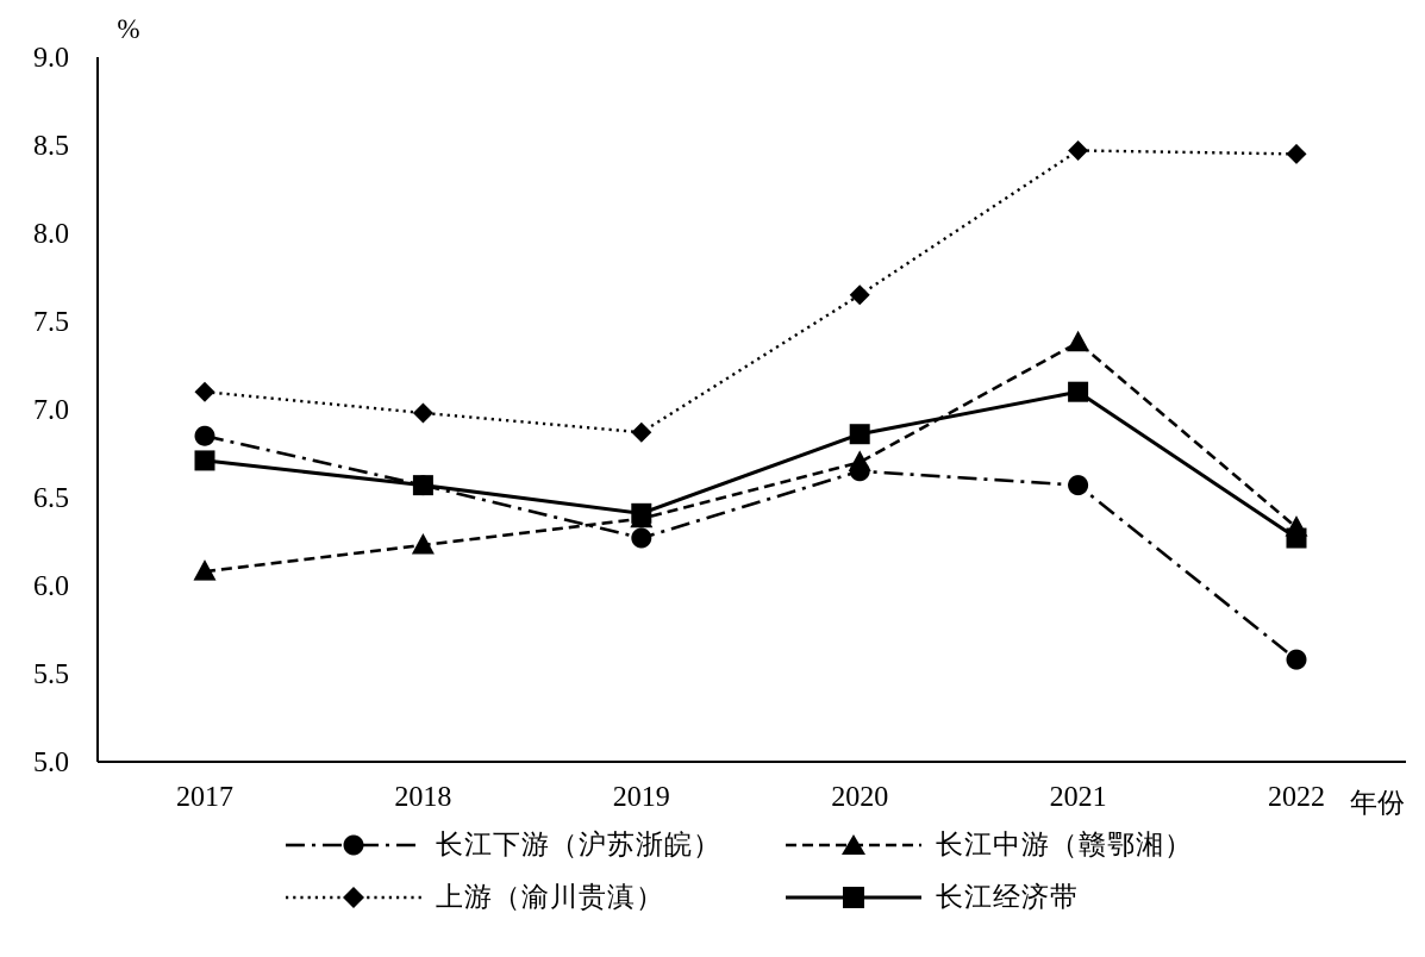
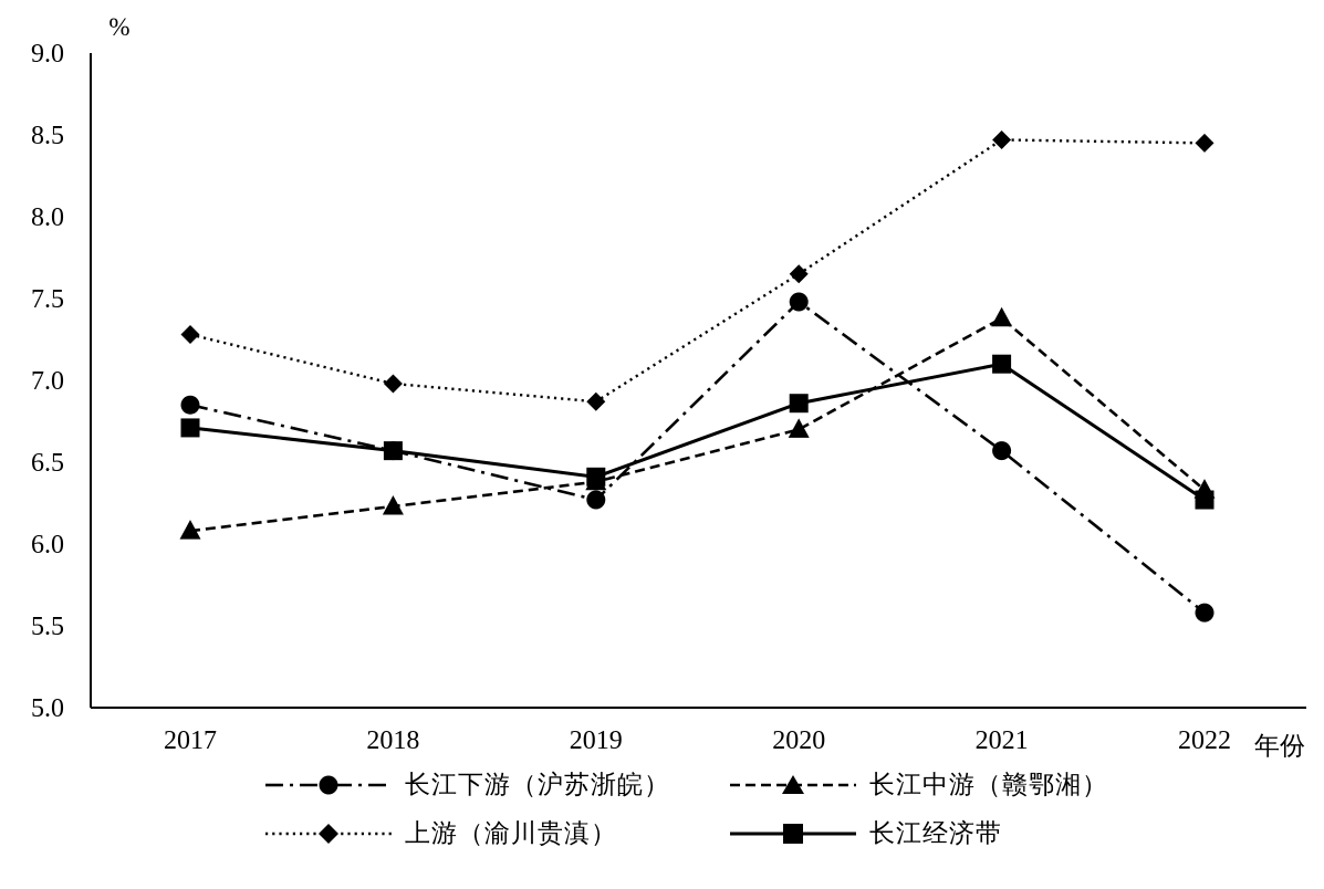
上游（渝川贵滇）/2017: 7.10 -> 7.28
长江下游（沪苏浙皖）/2020: 6.65 -> 7.48
